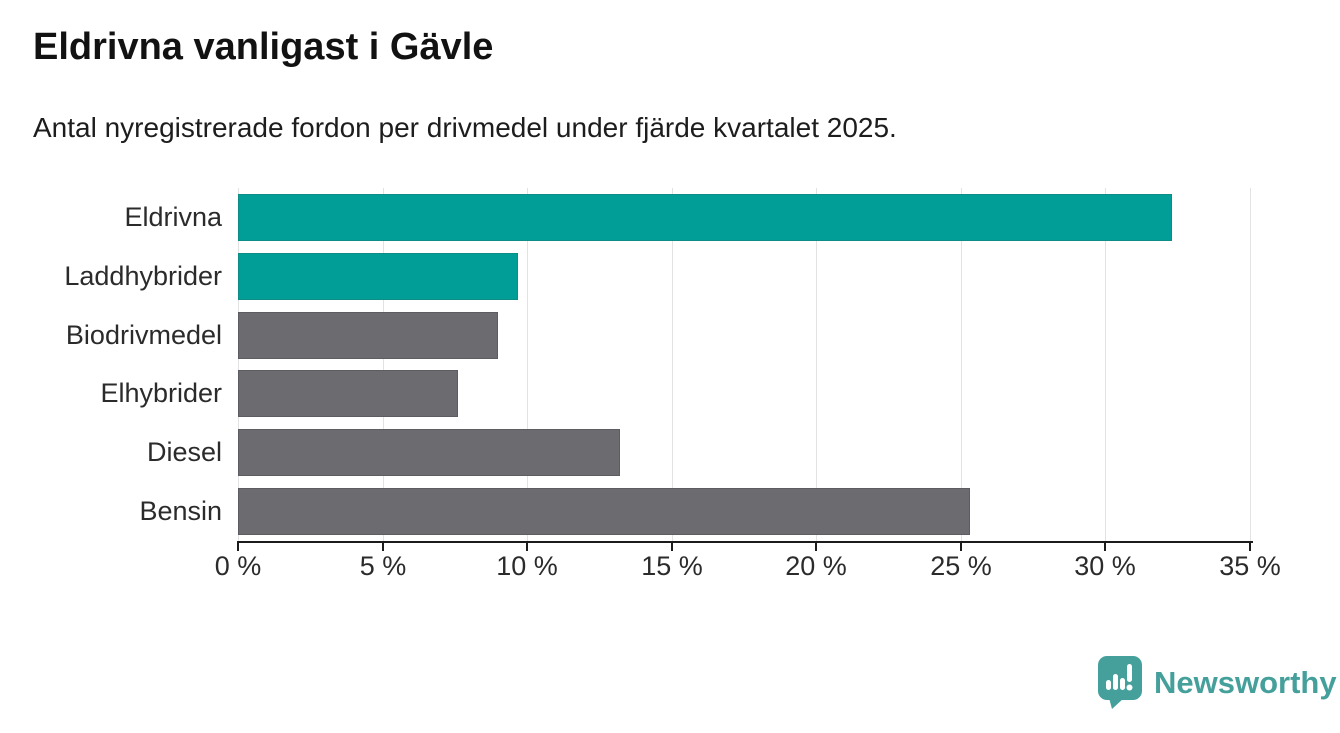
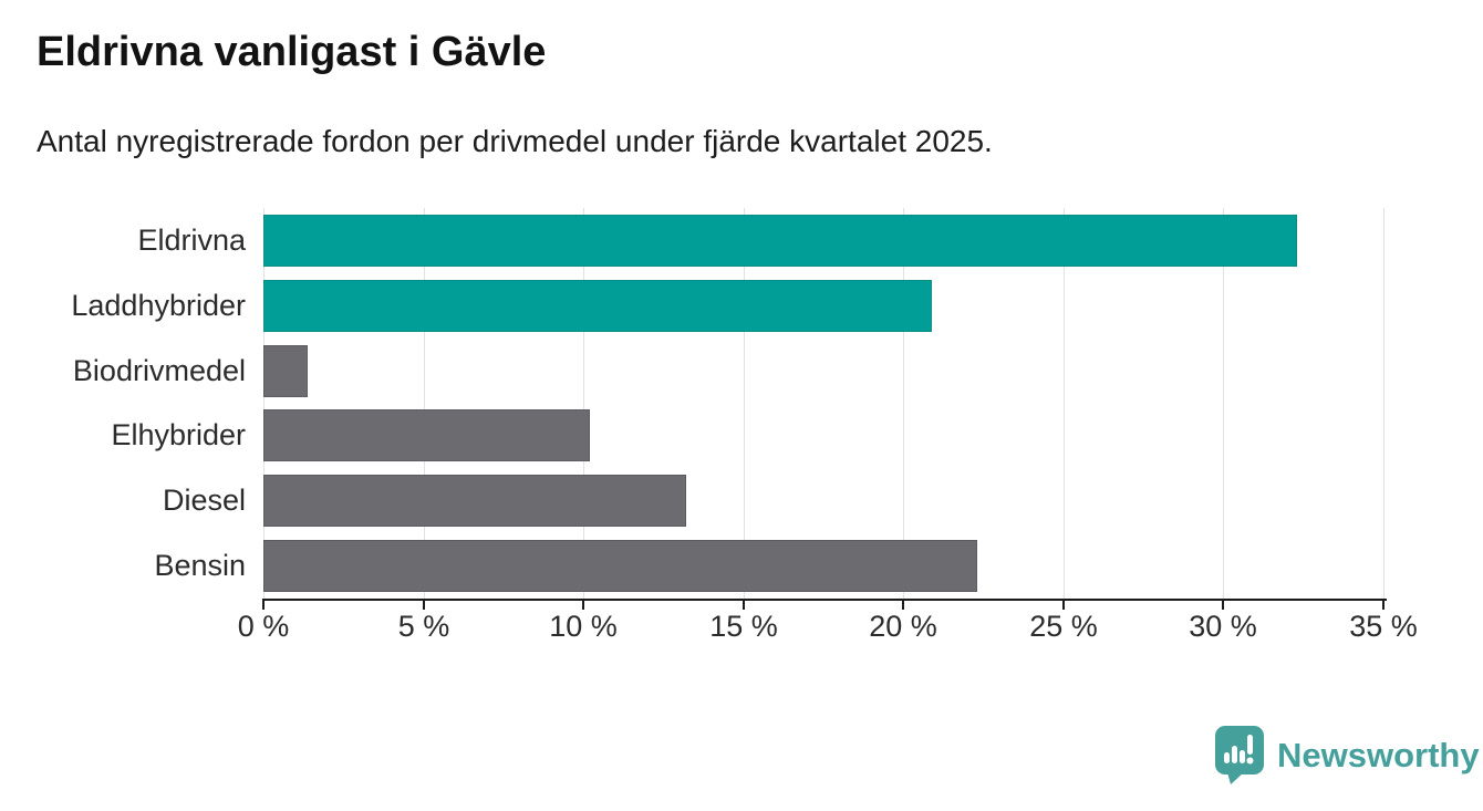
Laddhybrider: 9.7% -> 20.9%
Biodrivmedel: 9.0% -> 1.4%
Elhybrider: 7.6% -> 10.2%
Bensin: 25.3% -> 22.3%
